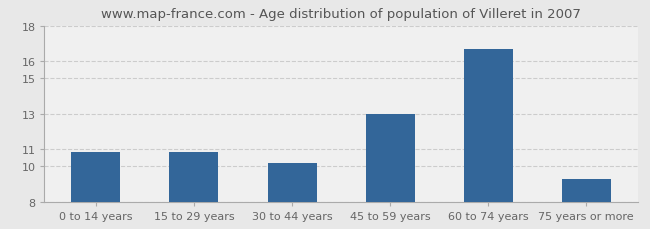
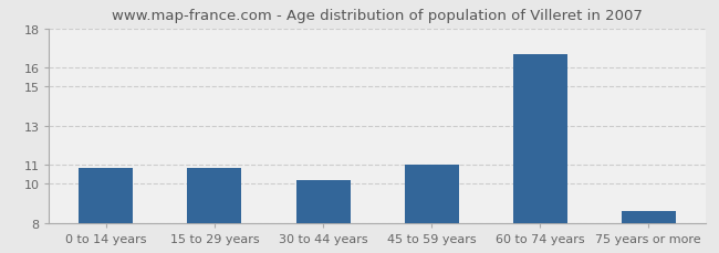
45 to 59 years: 13.0 -> 11.0
75 years or more: 9.3 -> 8.6
